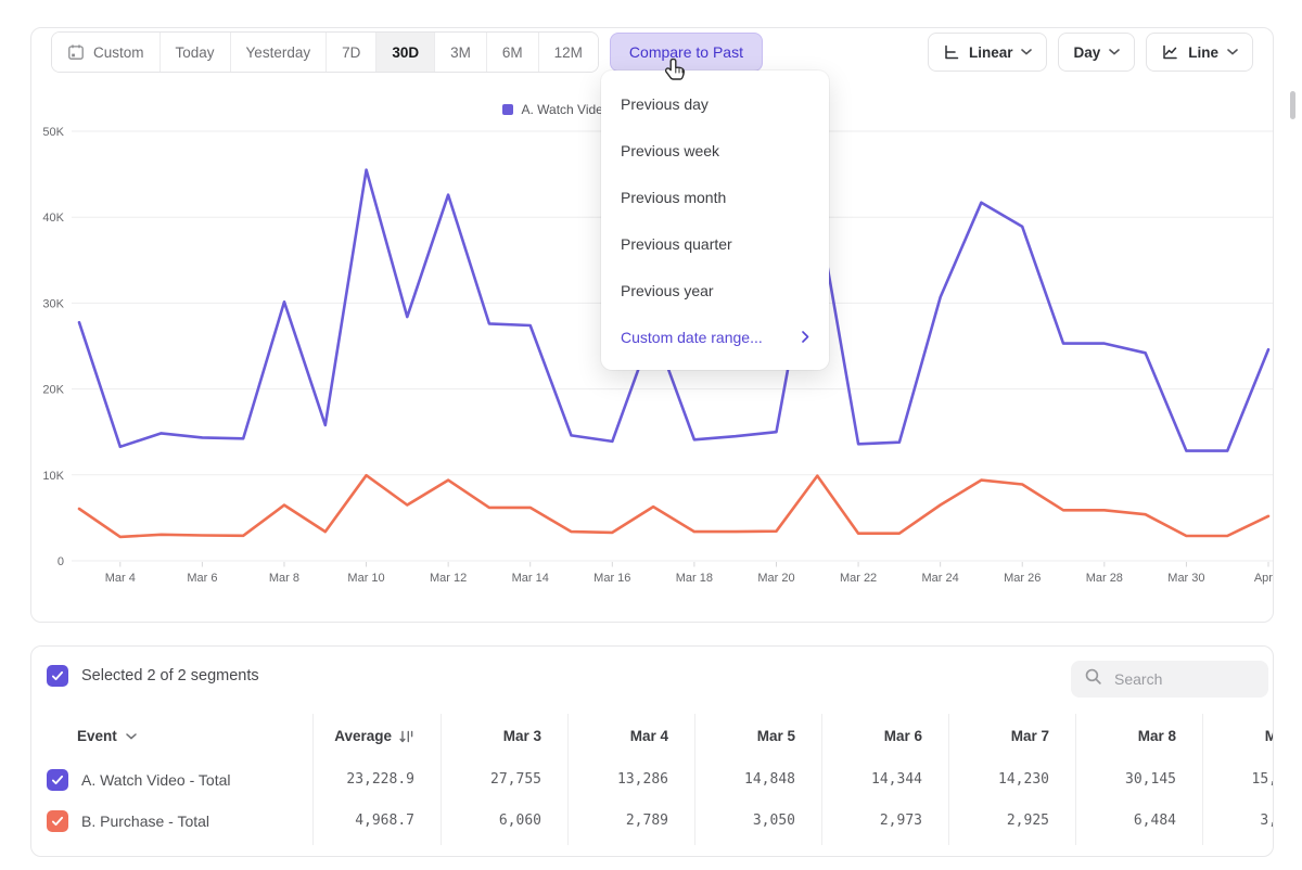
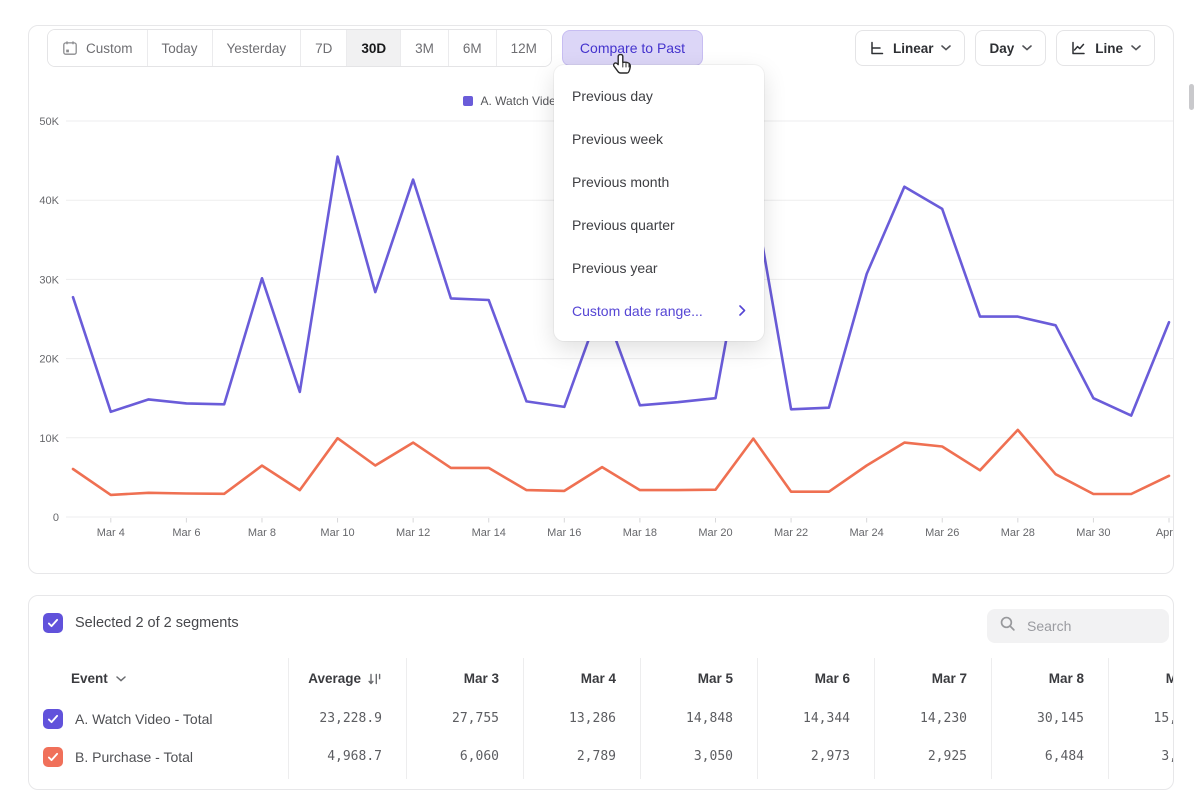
B. Purchase - Total/Mar 28: 6K -> 11K
A. Watch Video - Total/Mar 30: 13K -> 15K
